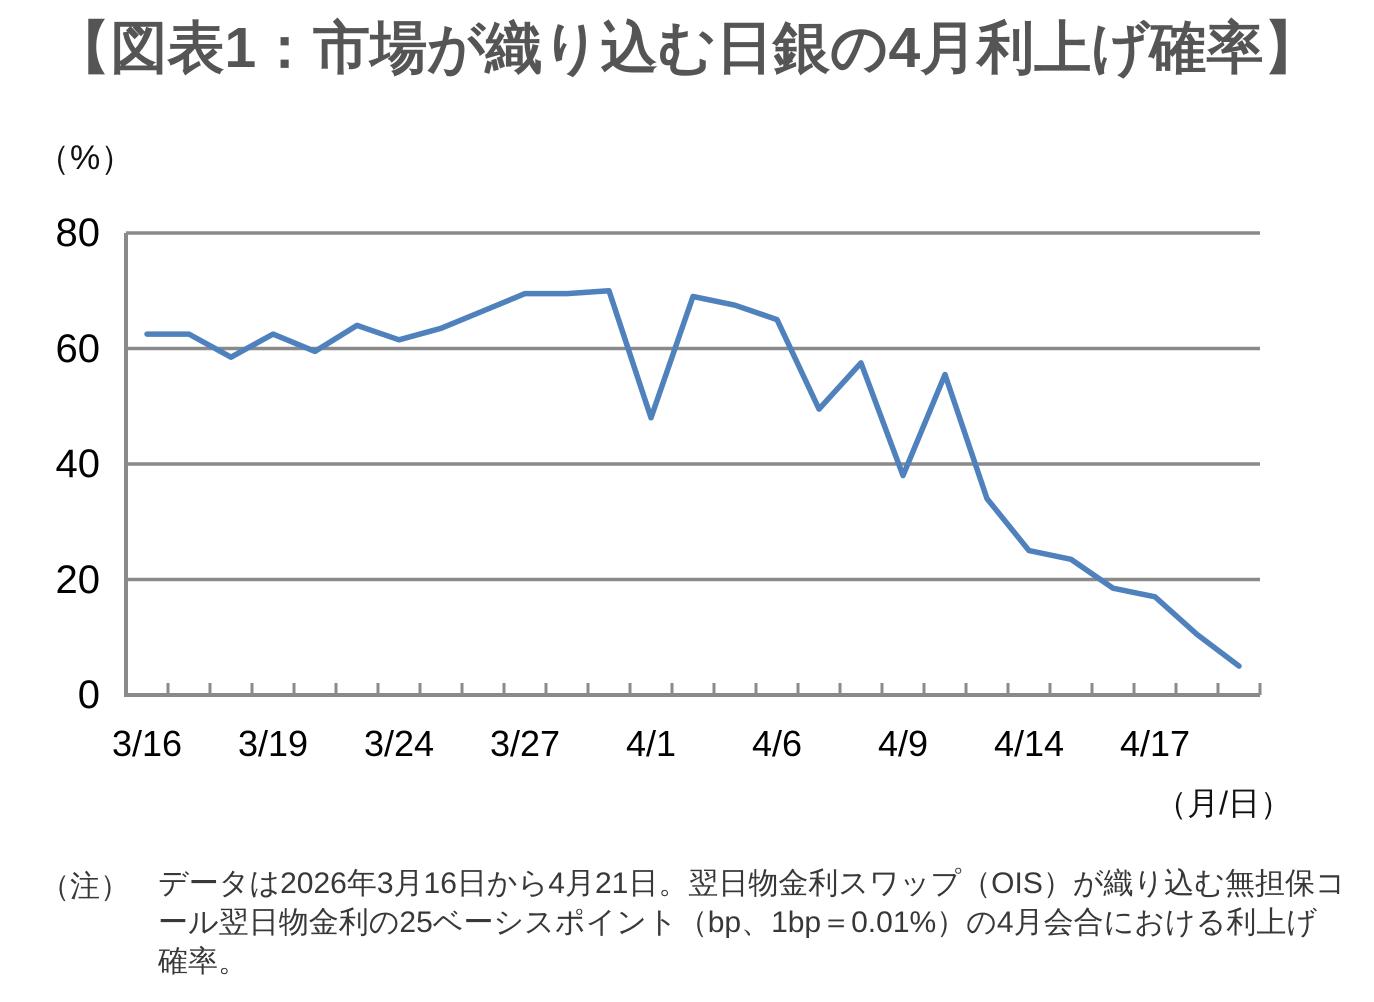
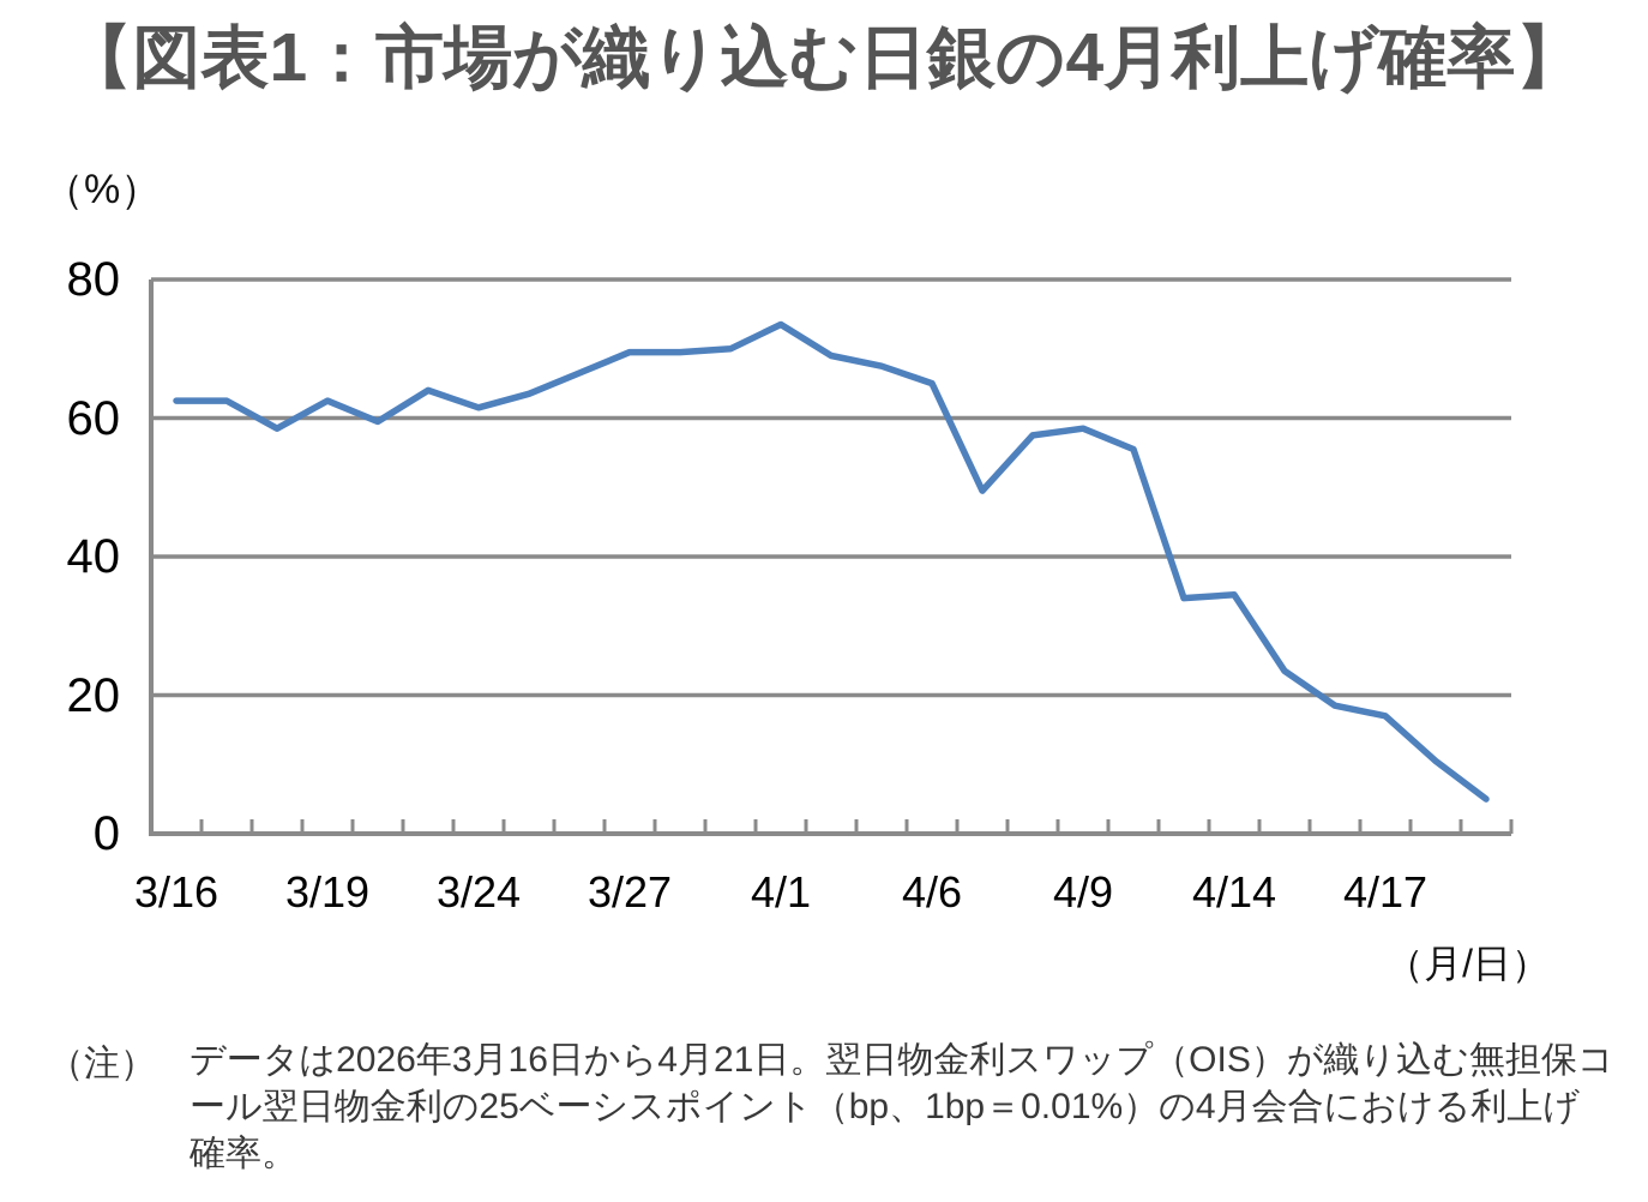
4/1: 48 -> 74
4/9: 38 -> 58
4/14: 25 -> 34
